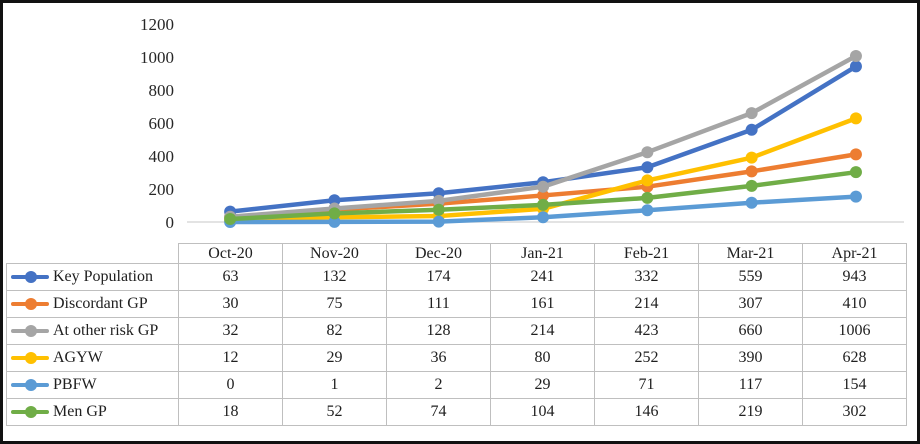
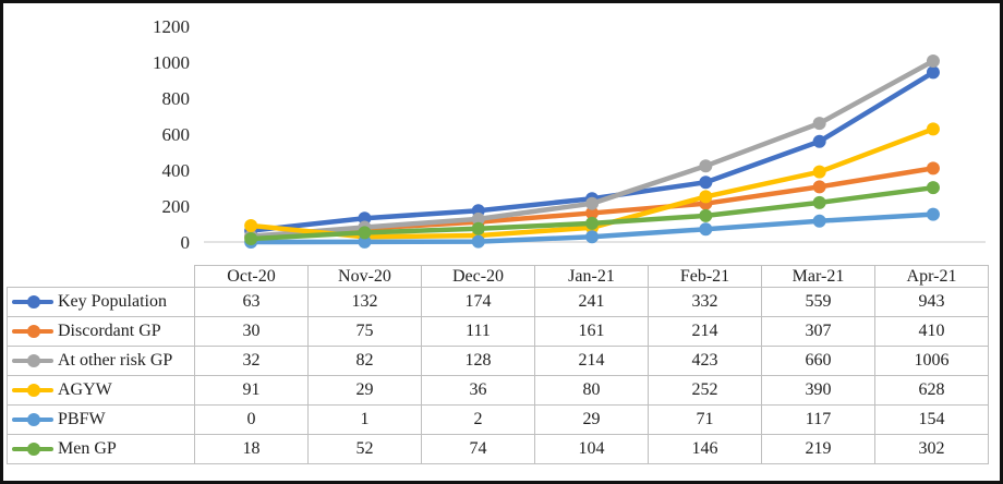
AGYW/Oct-20: 12 -> 91
